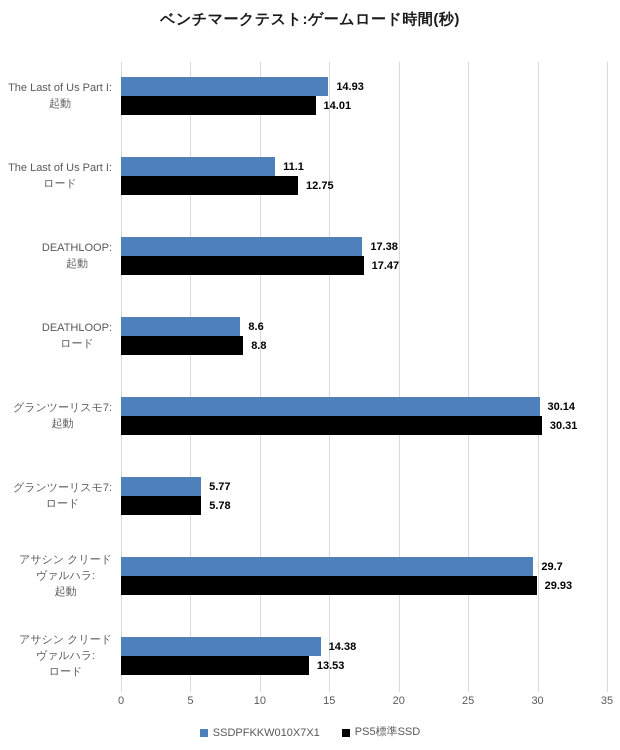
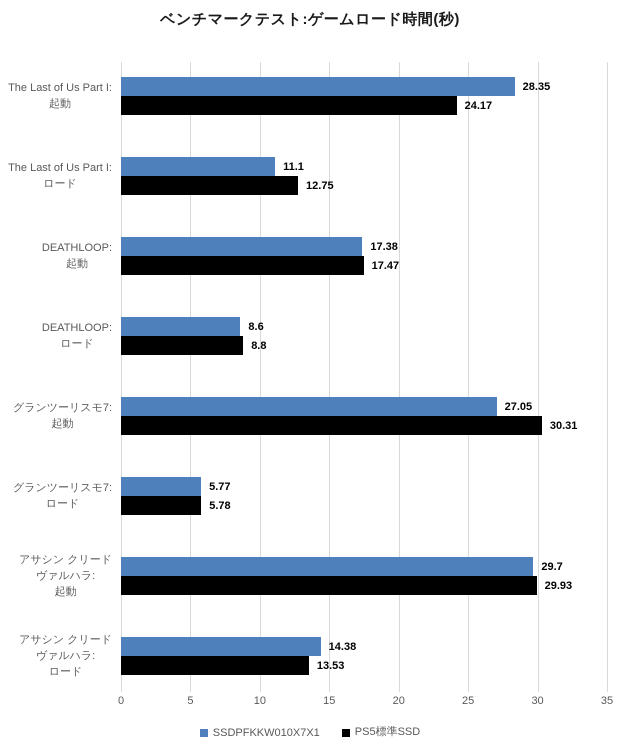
SSDPFKKW010X7X1/The Last of Us Part I: 起動: 14.93 -> 28.35
PS5標準SSD/The Last of Us Part I: 起動: 14.01 -> 24.17
SSDPFKKW010X7X1/グランツーリスモ7: 起動: 30.14 -> 27.05
